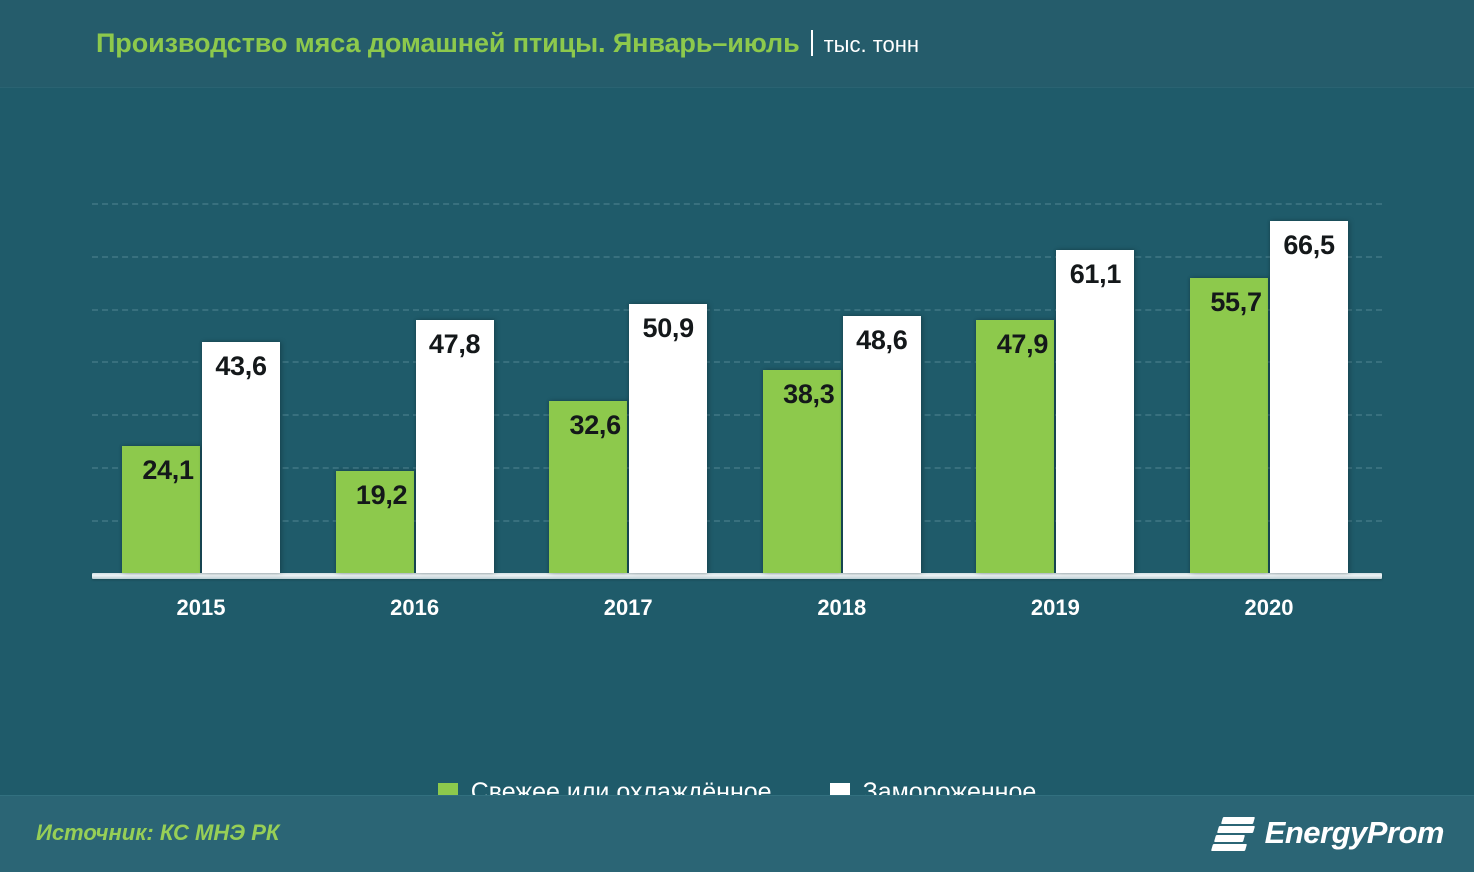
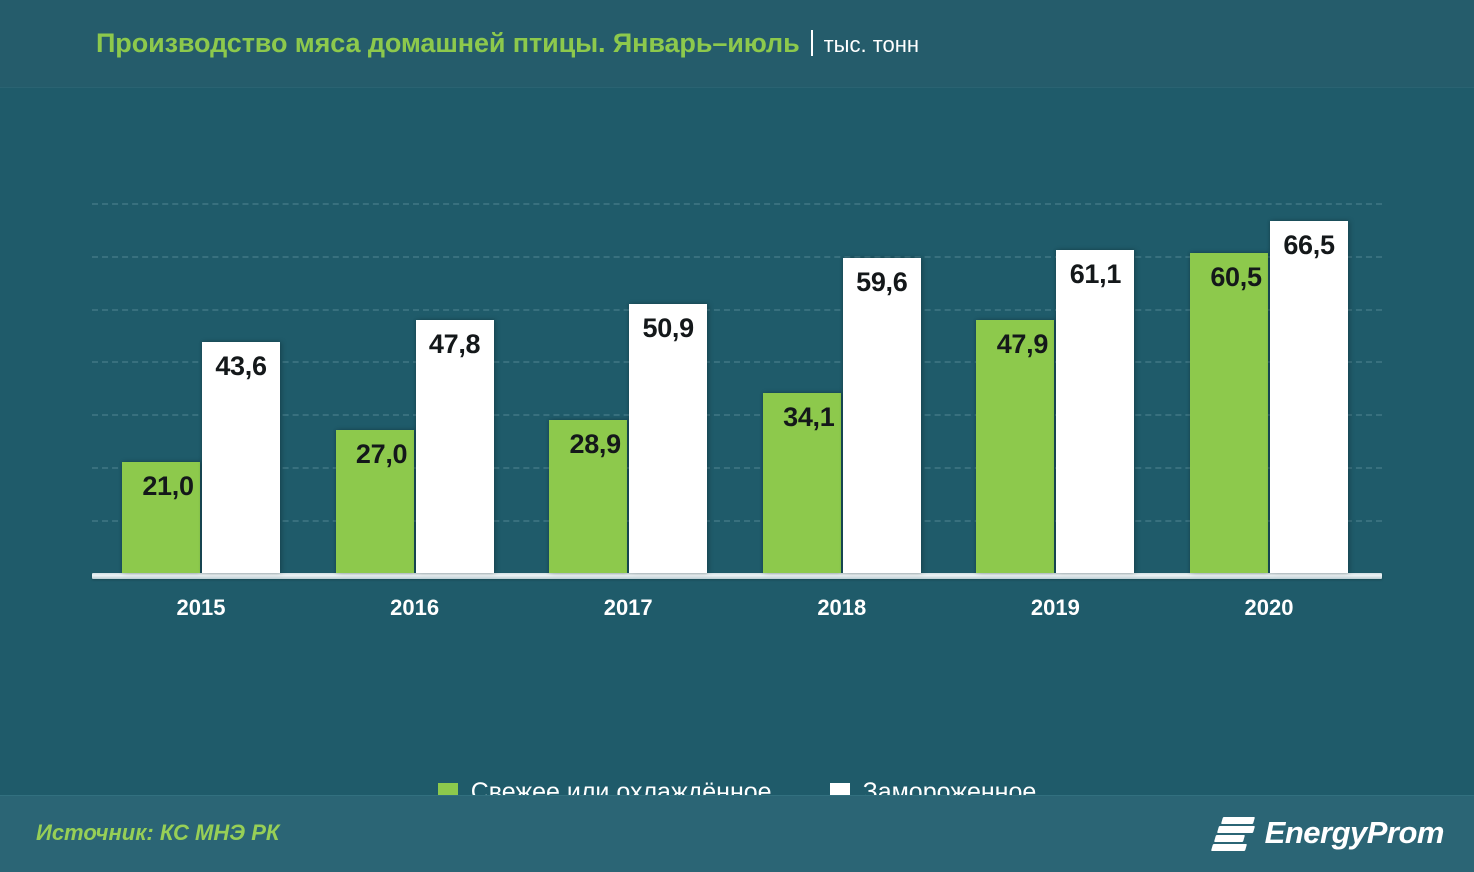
Свежее или охлаждённое/2015: 24,1 -> 21,0
Свежее или охлаждённое/2016: 19,2 -> 27,0
Свежее или охлаждённое/2017: 32,6 -> 28,9
Свежее или охлаждённое/2018: 38,3 -> 34,1
Замороженное/2018: 48,6 -> 59,6
Свежее или охлаждённое/2020: 55,7 -> 60,5
